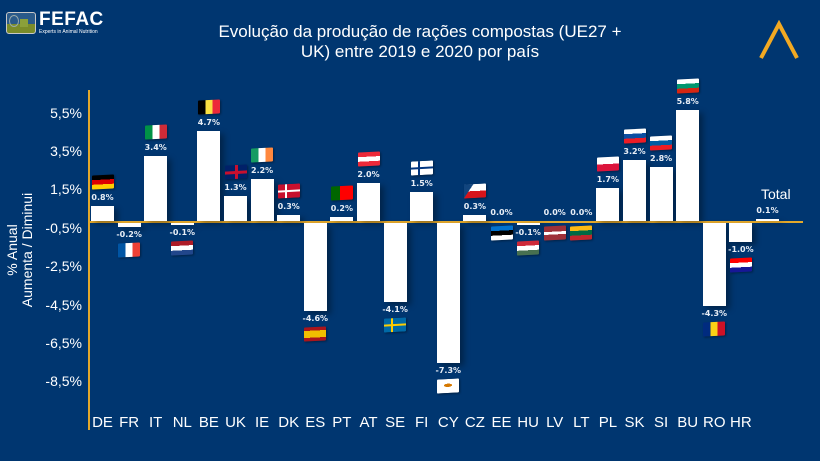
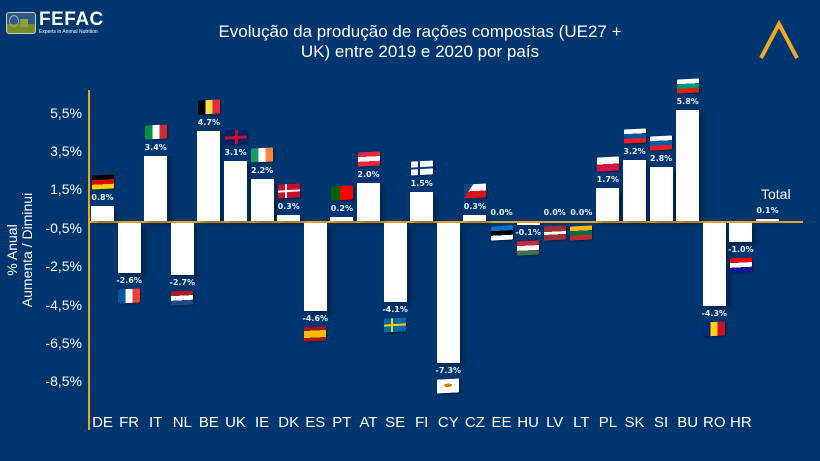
FR: -0.2% -> -2.6%
NL: -0.1% -> -2.7%
UK: 1.3% -> 3.1%
